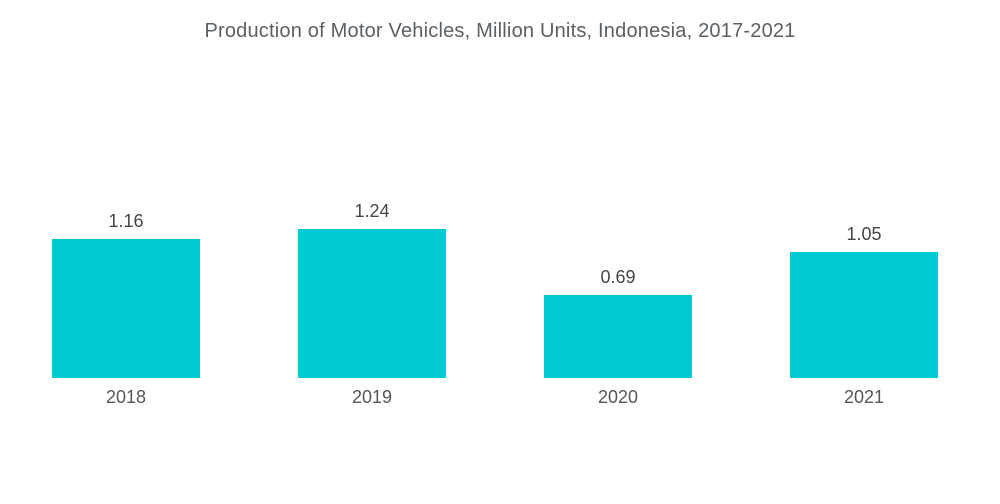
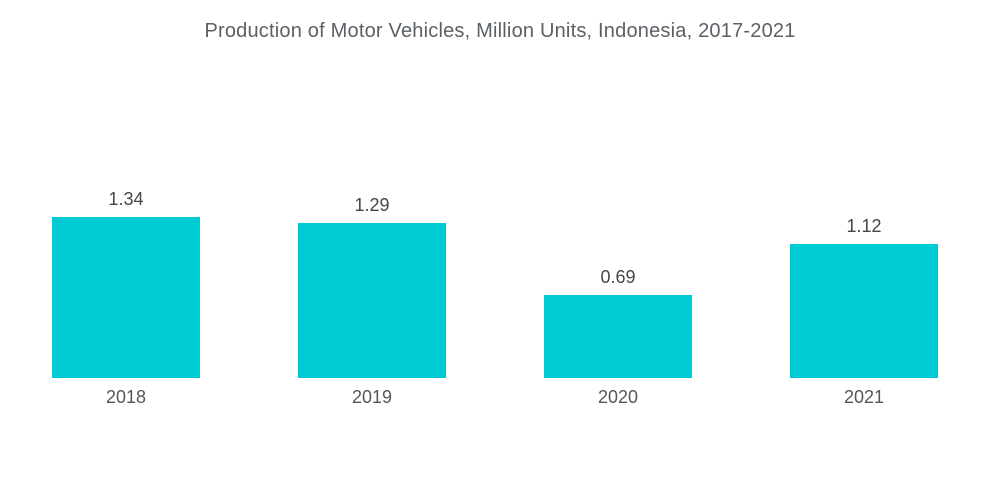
2018: 1.16 -> 1.34
2019: 1.24 -> 1.29
2021: 1.05 -> 1.12
